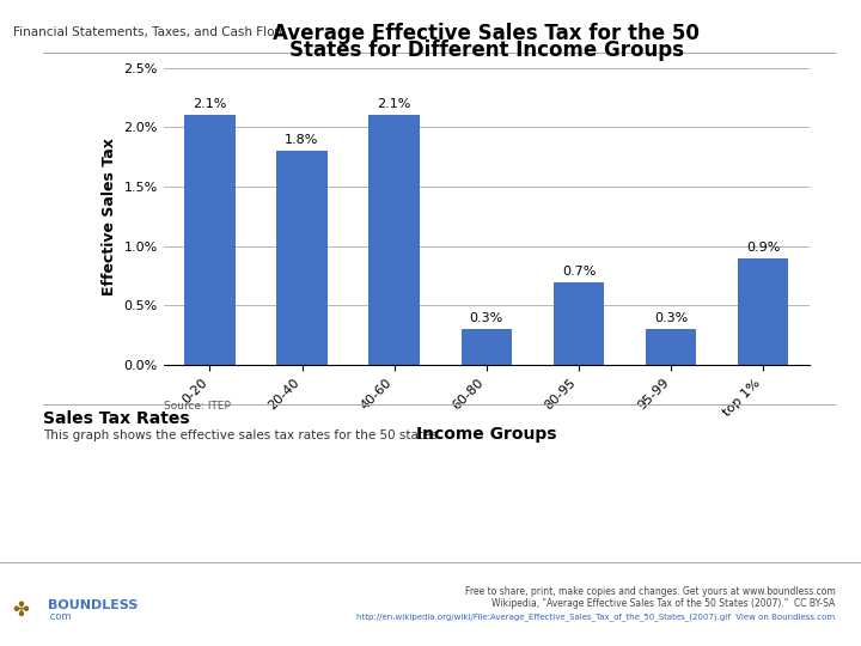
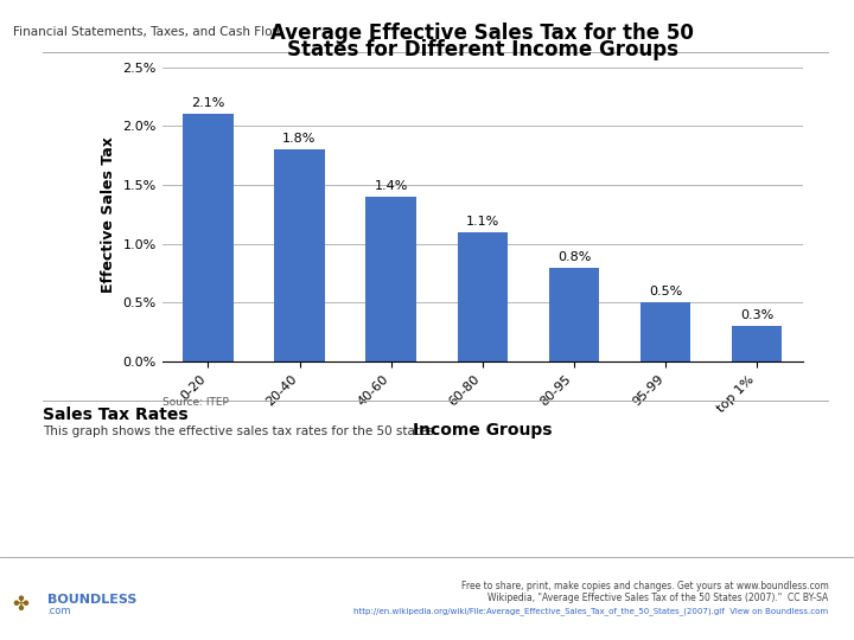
40-60: 2.1% -> 1.4%
60-80: 0.3% -> 1.1%
80-95: 0.7% -> 0.8%
95-99: 0.3% -> 0.5%
top 1%: 0.9% -> 0.3%
